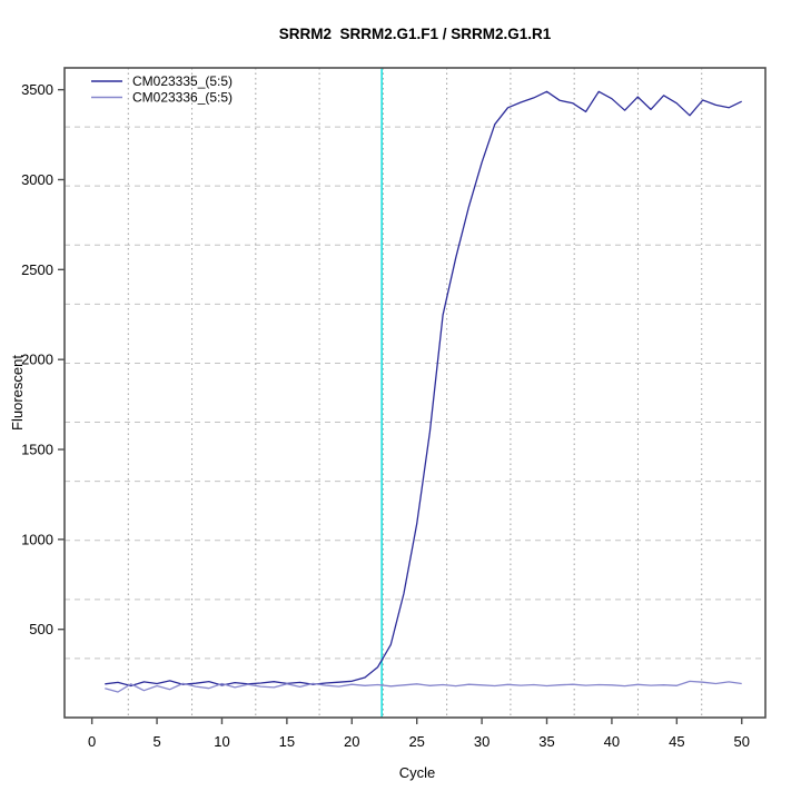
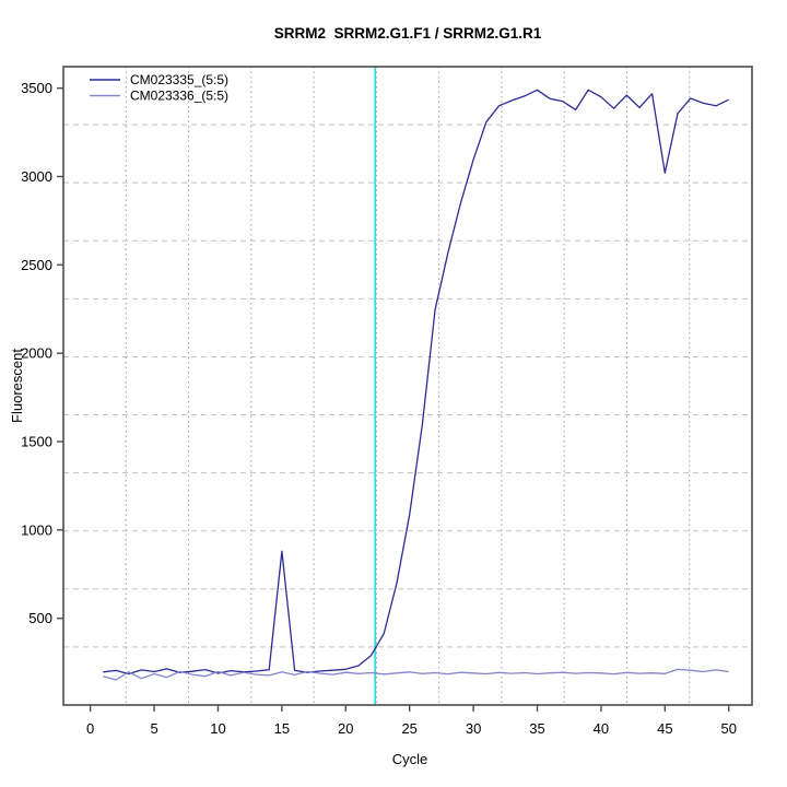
CM023335_(5:5)/15: 200 -> 880
CM023335_(5:5)/45: 3420 -> 3020
